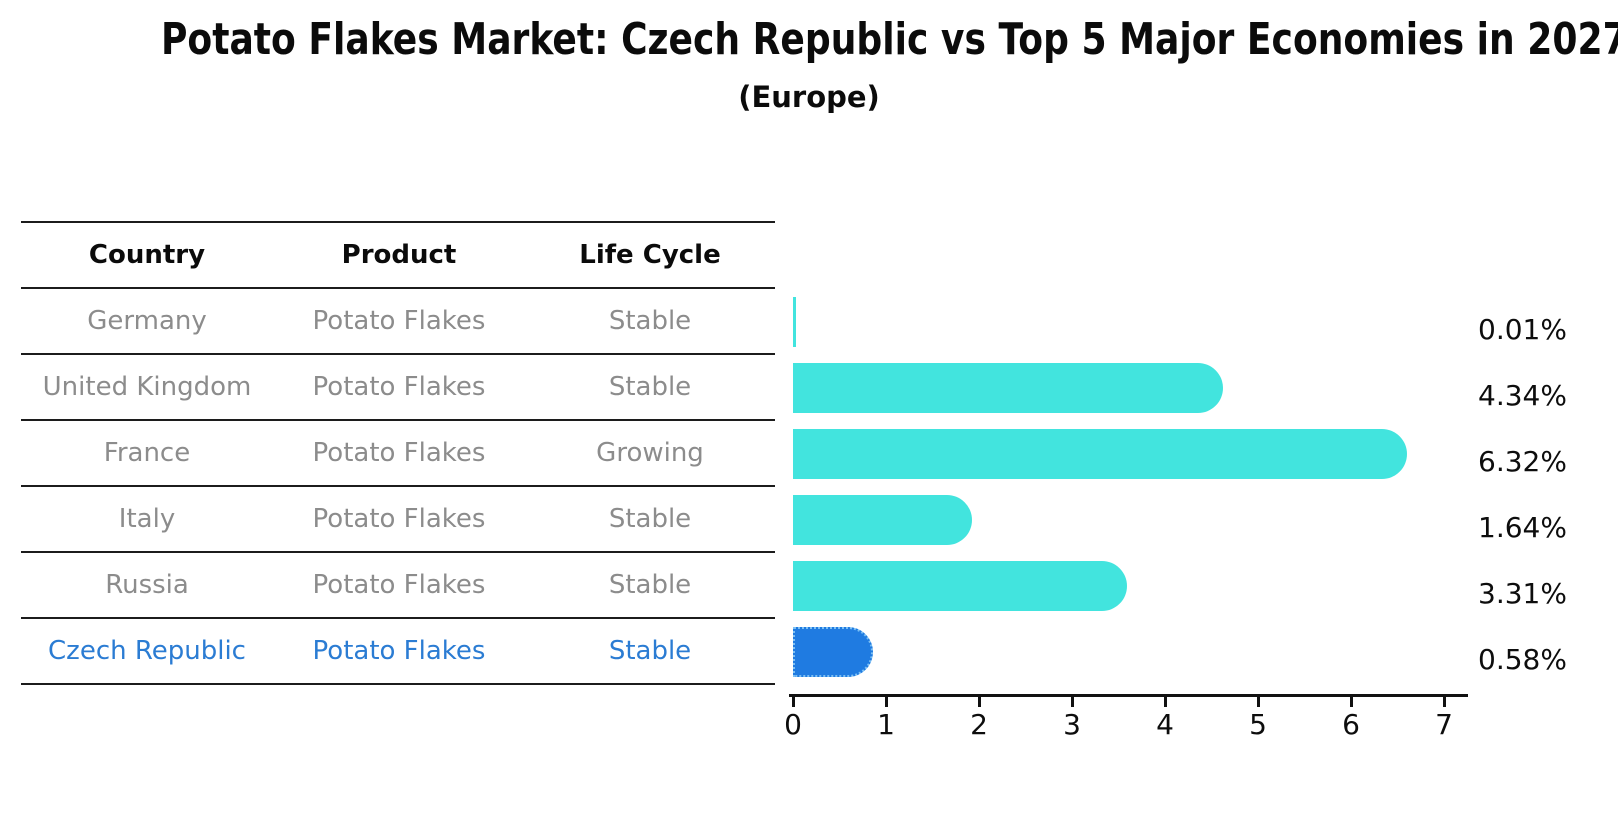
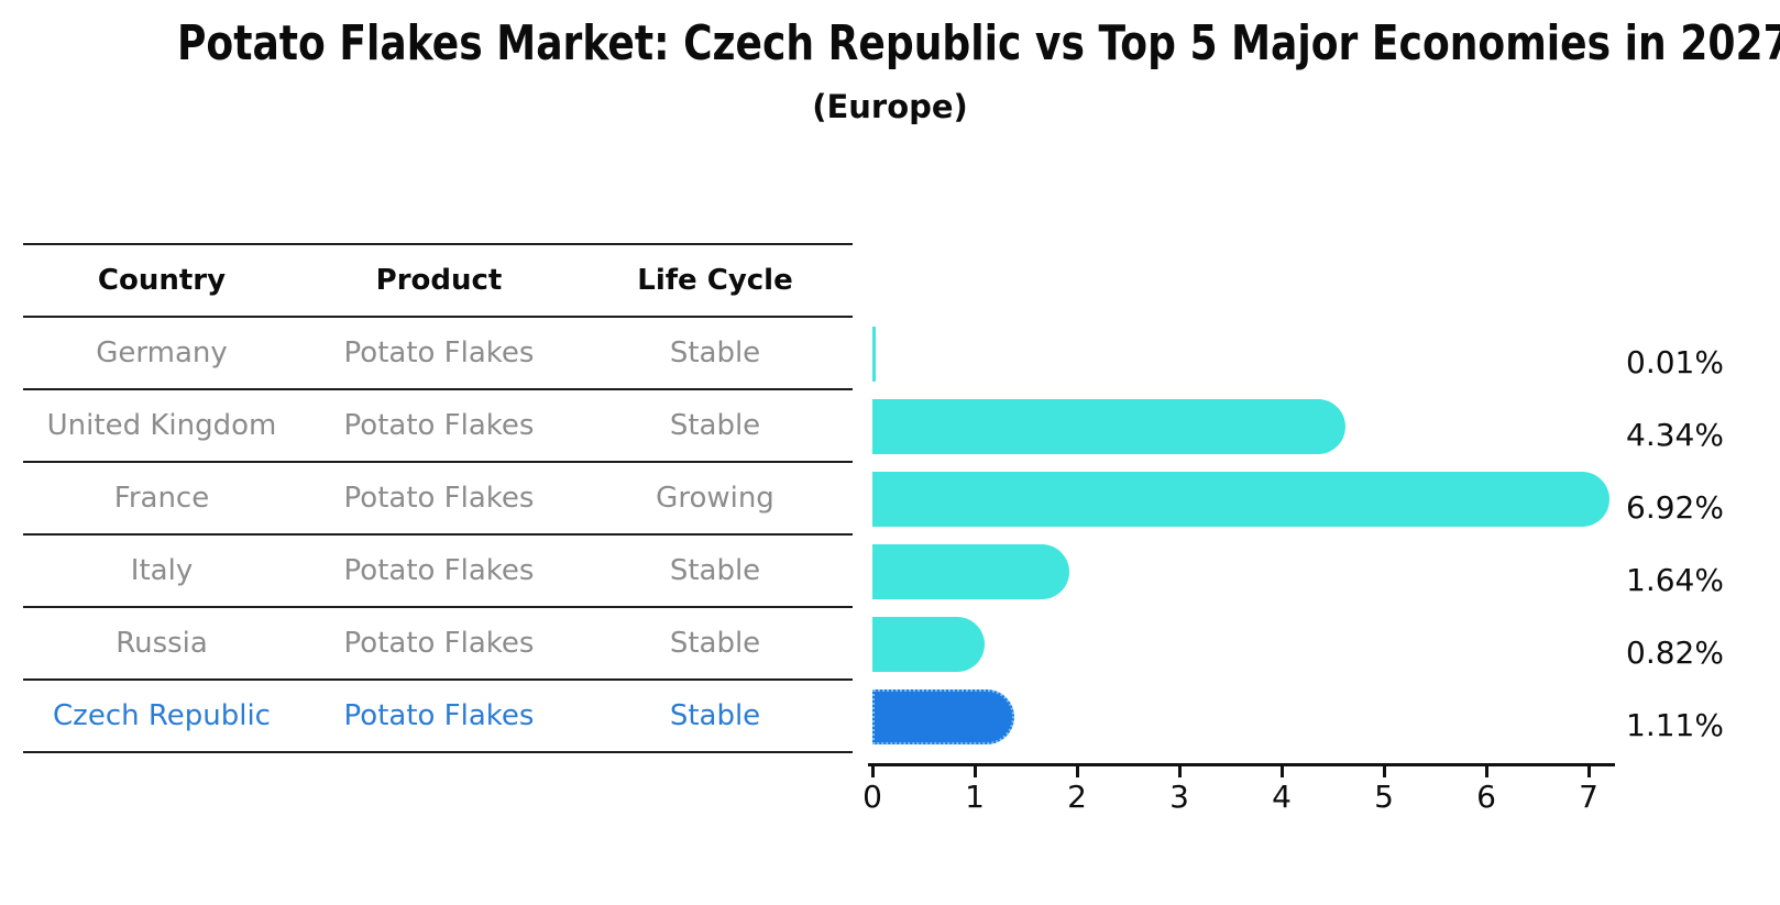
France: 6.32% -> 6.92%
Russia: 3.31% -> 0.82%
Czech Republic: 0.58% -> 1.11%
